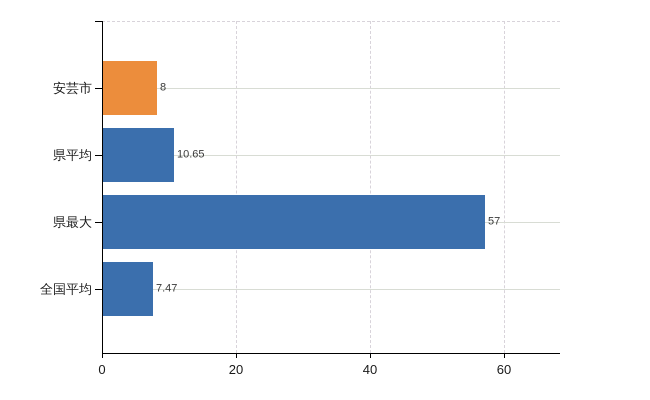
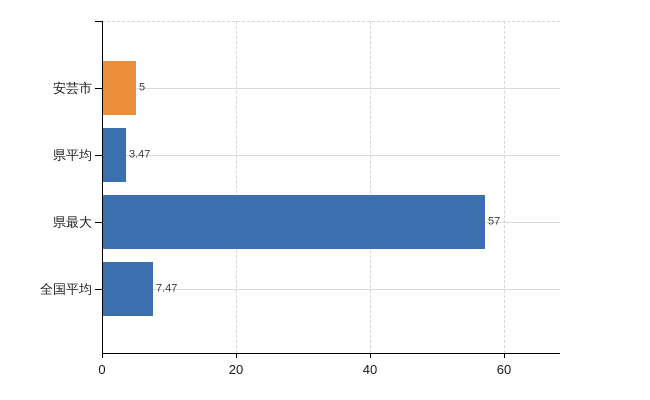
安芸市: 8 -> 5
県平均: 10.65 -> 3.47
